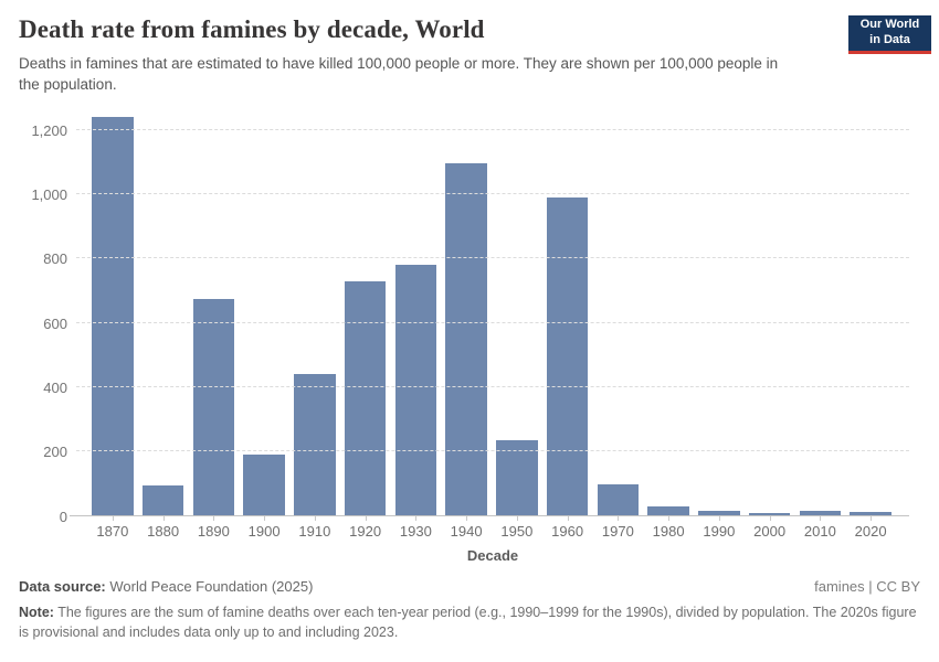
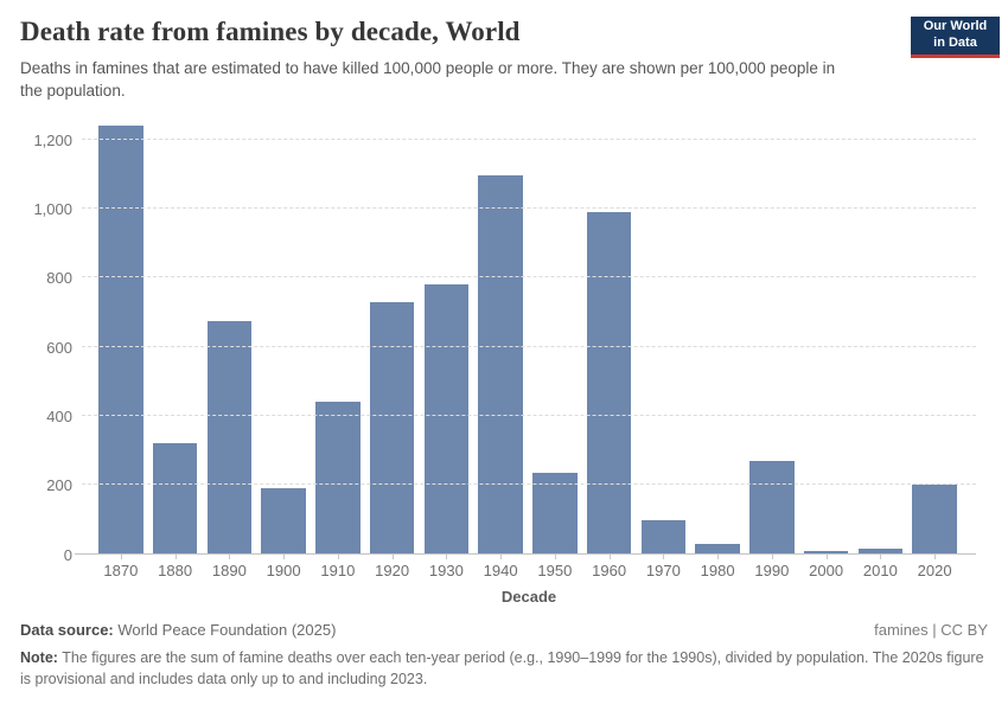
1880: 100 -> 320
1990: 20 -> 270
2020: 10 -> 200
